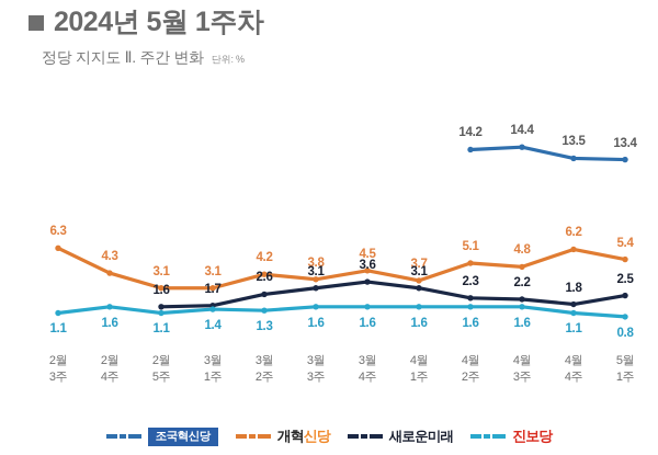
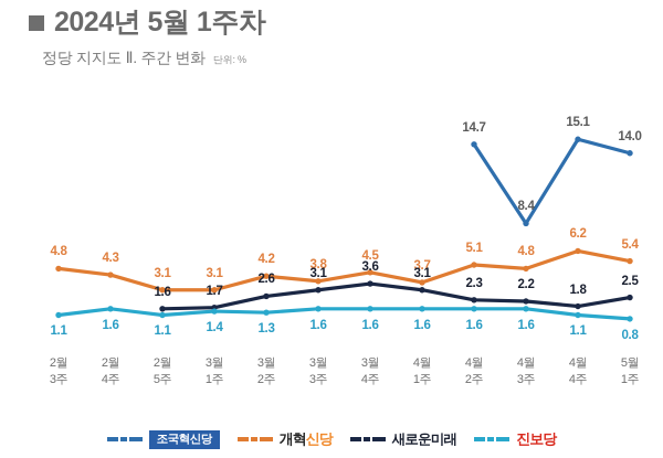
개혁신당/2월 3주: 6.3 -> 4.8
조국혁신당/4월 2주: 14.2 -> 14.7
조국혁신당/4월 3주: 14.4 -> 8.4
조국혁신당/4월 4주: 13.5 -> 15.1
조국혁신당/5월 1주: 13.4 -> 14.0
